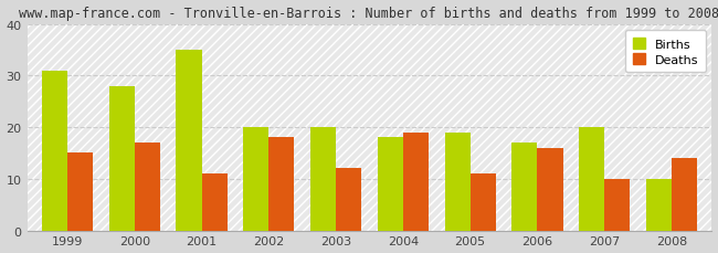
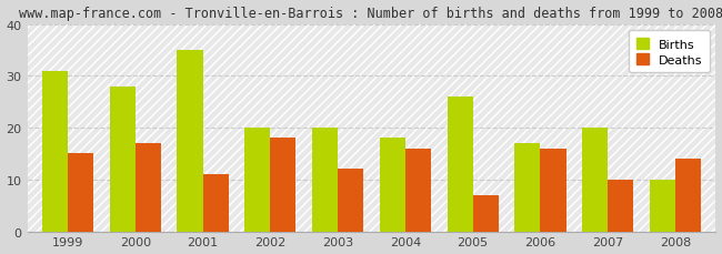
Deaths/2004: 19 -> 16
Births/2005: 19 -> 26
Deaths/2005: 11 -> 7
